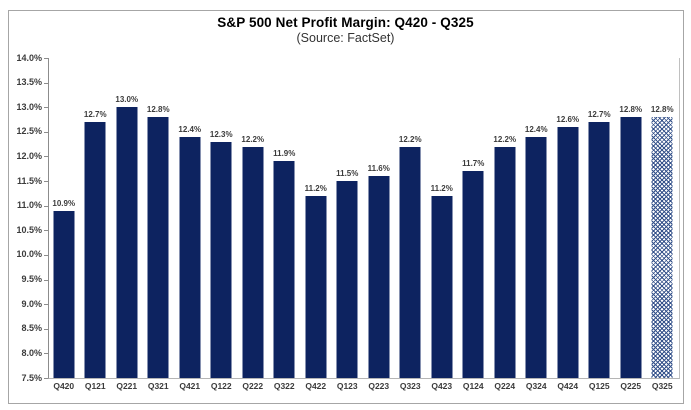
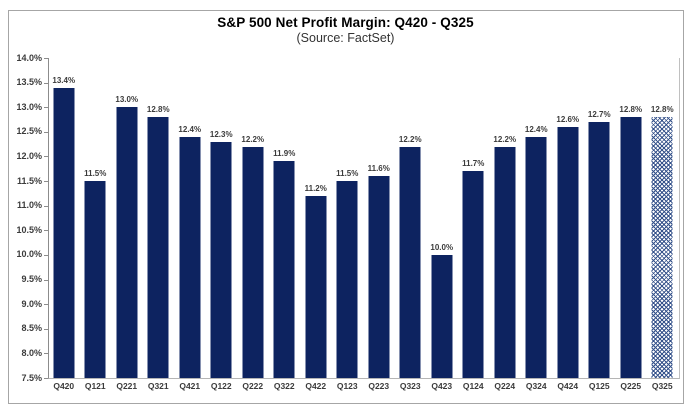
Q420: 10.9% -> 13.4%
Q121: 12.7% -> 11.5%
Q423: 11.2% -> 10.0%
